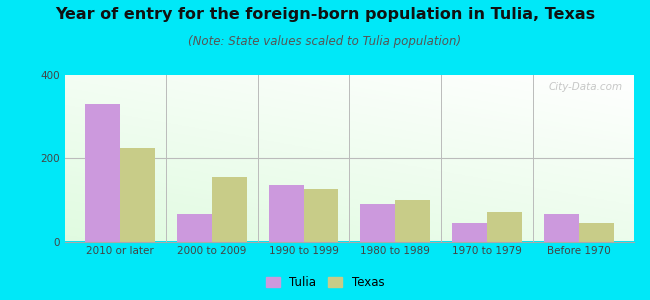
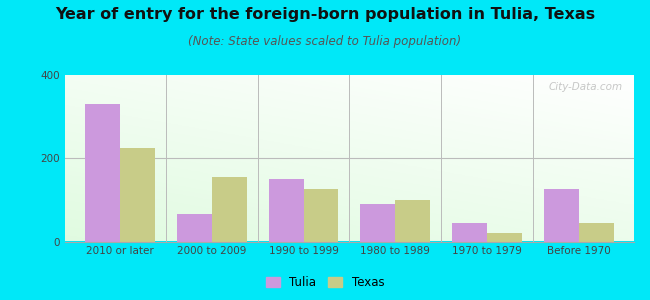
Tulia/1990 to 1999: 135 -> 150
Texas/1970 to 1979: 70 -> 20
Tulia/Before 1970: 65 -> 125
